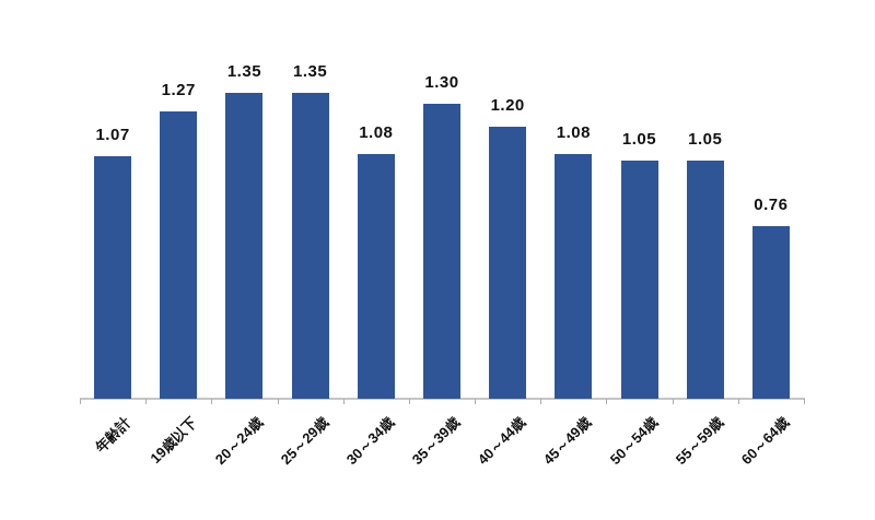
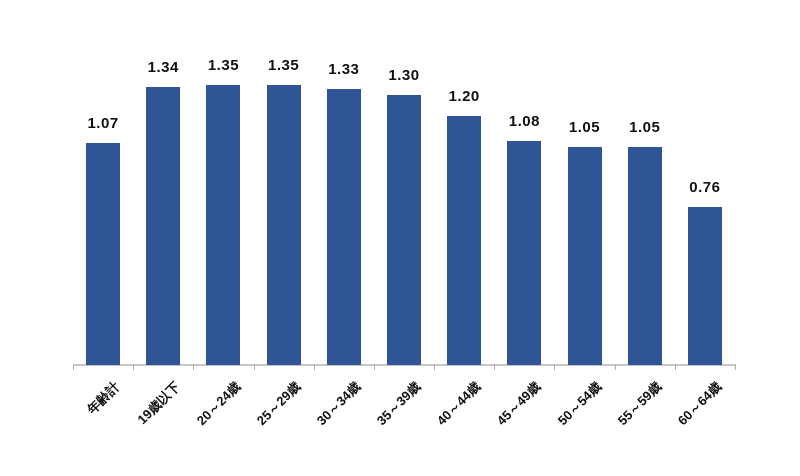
19歳以下: 1.27 -> 1.34
30～34歳: 1.08 -> 1.33
